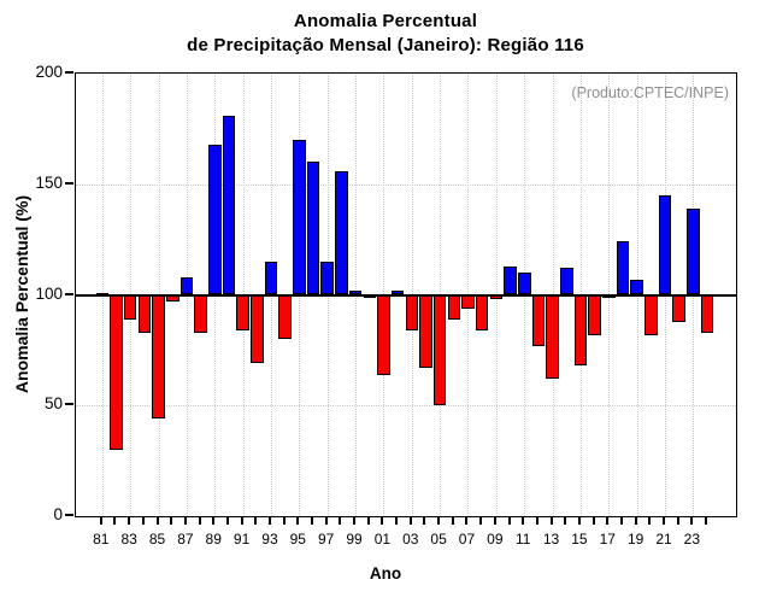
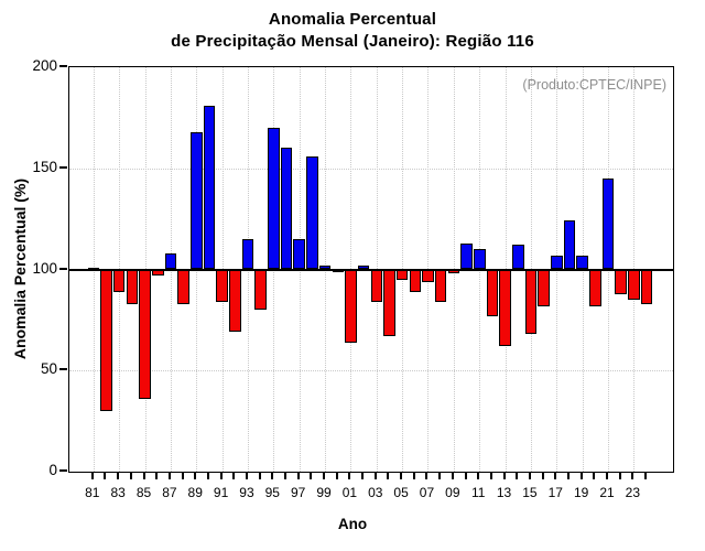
85: 44 -> 36
05: 50 -> 95
17: 99 -> 107
23: 139 -> 85
